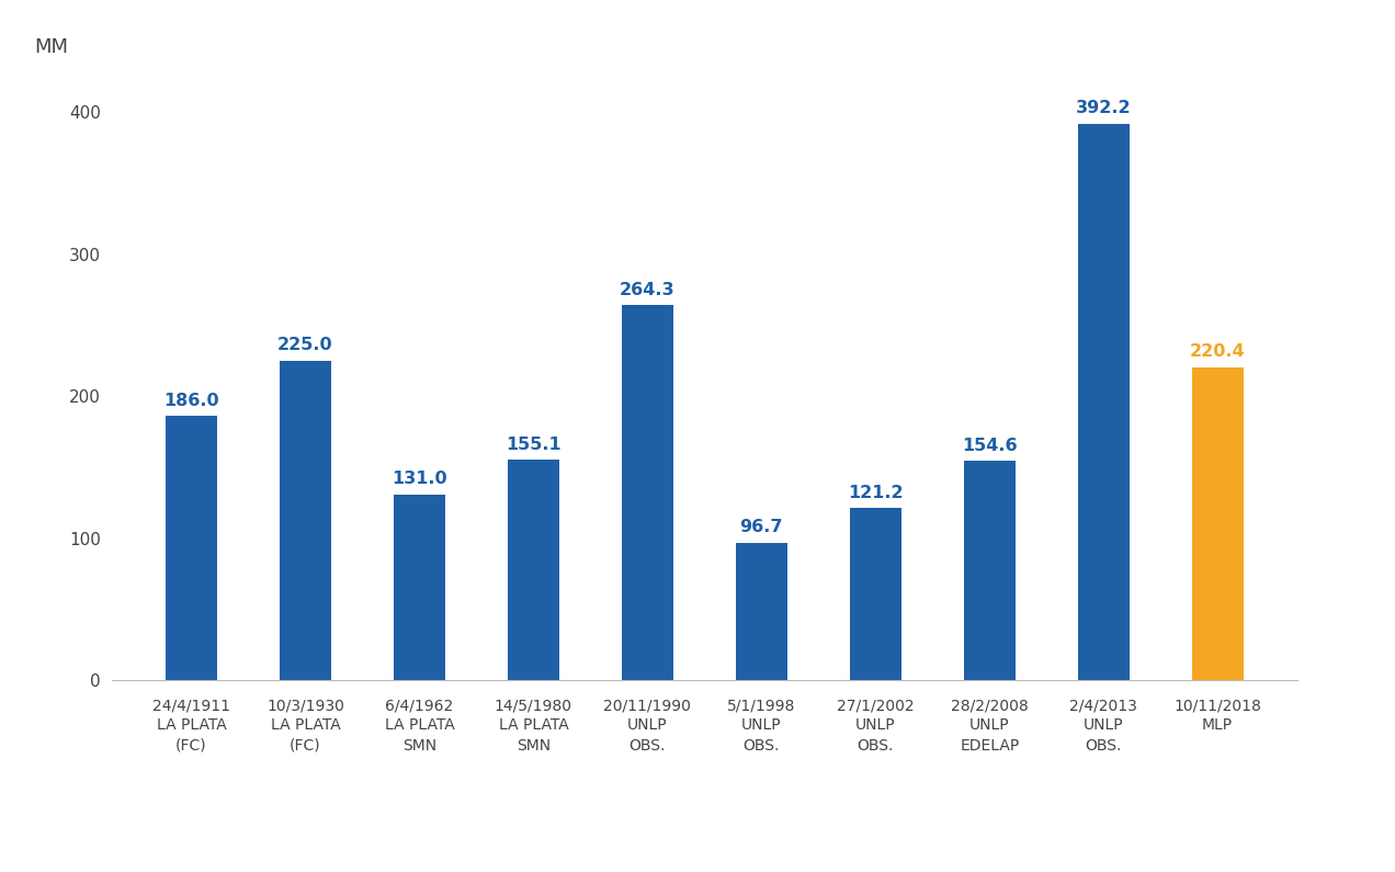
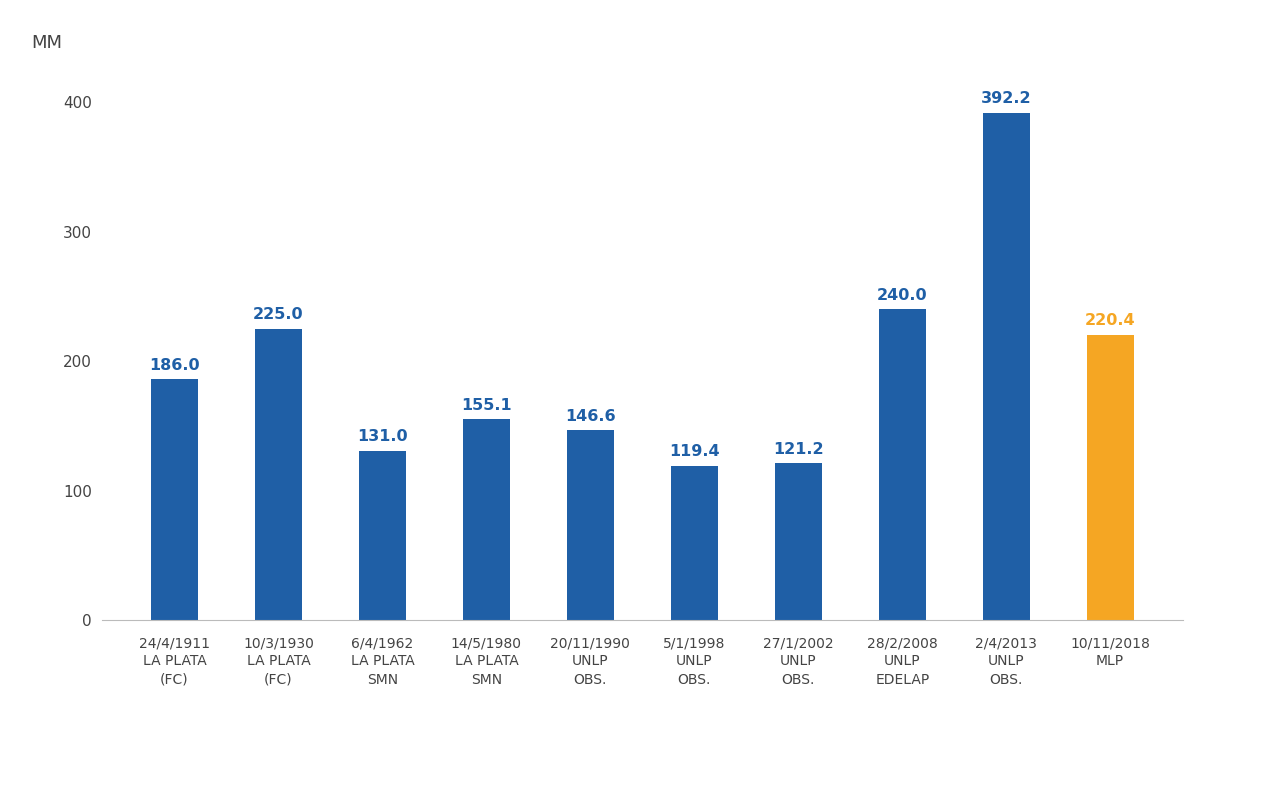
20/11/1990 UNLP OBS.: 264.3 -> 146.6
5/1/1998 UNLP OBS.: 96.7 -> 119.4
28/2/2008 UNLP EDELAP: 154.6 -> 240.0
